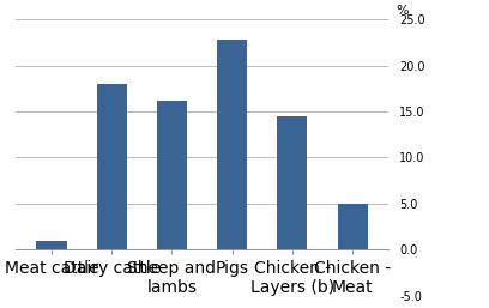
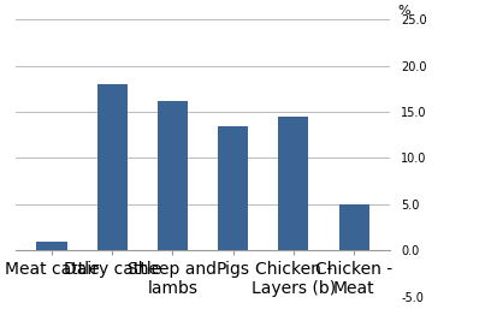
Pigs: 22.8 -> 13.4
